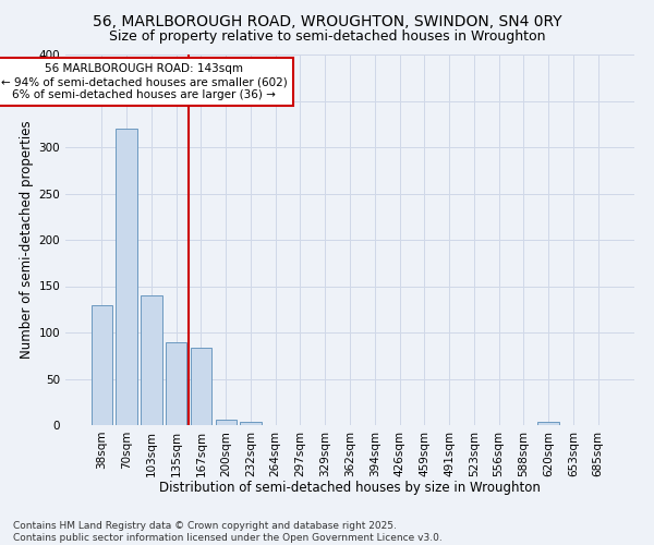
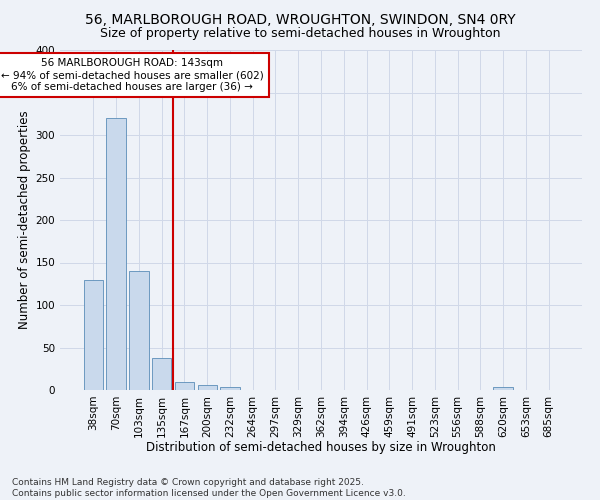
135sqm: 90 -> 38
167sqm: 84 -> 10
